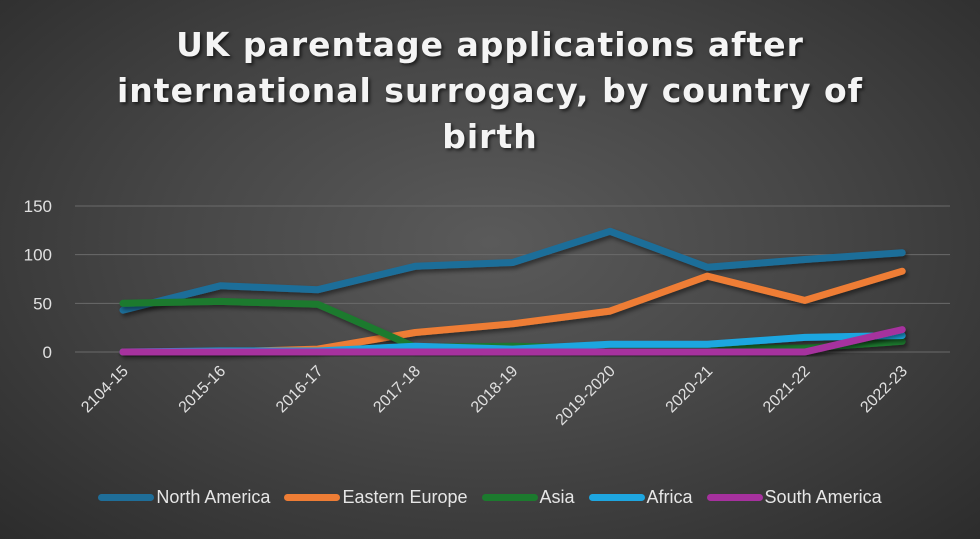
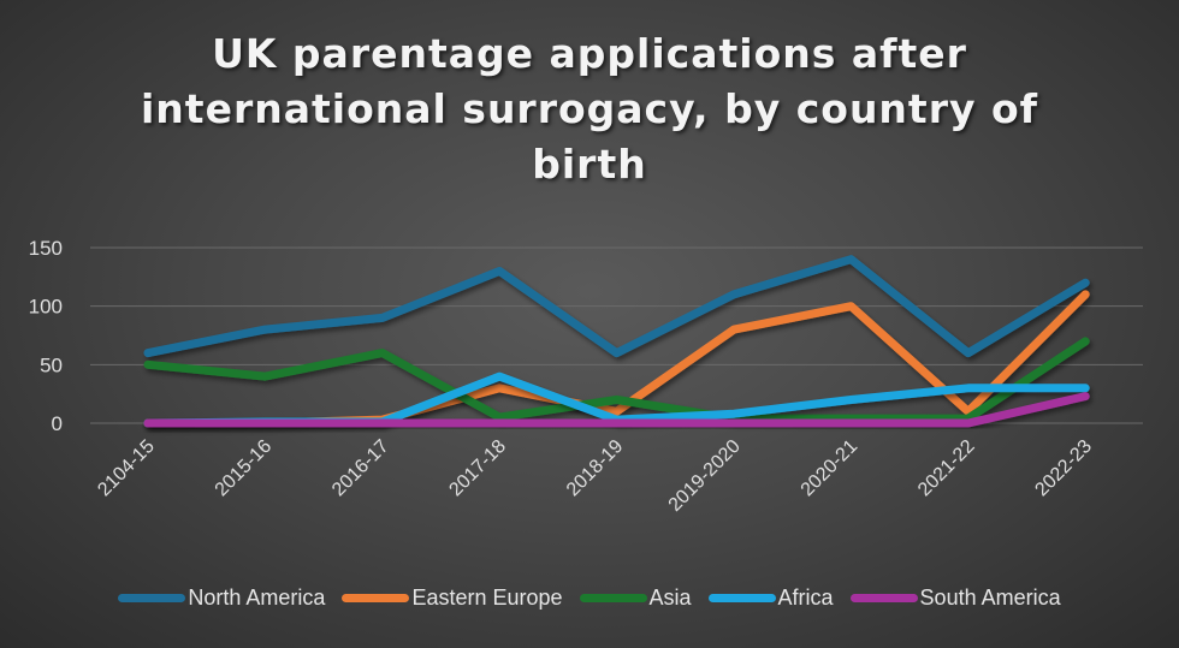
North America/2104-15: 40 -> 60
North America/2015-16: 70 -> 80
Asia/2015-16: 50 -> 40
North America/2016-17: 60 -> 90
Asia/2016-17: 50 -> 60
North America/2017-18: 90 -> 130
Eastern Europe/2017-18: 20 -> 30
Africa/2017-18: 10 -> 40
North America/2018-19: 90 -> 60
Eastern Europe/2018-19: 30 -> 10
Asia/2018-19: 10 -> 20
North America/2019-2020: 120 -> 110
Eastern Europe/2019-2020: 40 -> 80
North America/2020-21: 90 -> 140
Eastern Europe/2020-21: 80 -> 100
Africa/2020-21: 10 -> 20
North America/2021-22: 100 -> 60
Eastern Europe/2021-22: 50 -> 10
Africa/2021-22: 20 -> 30
North America/2022-23: 100 -> 120
Eastern Europe/2022-23: 80 -> 110
Asia/2022-23: 10 -> 70
Africa/2022-23: 20 -> 30
